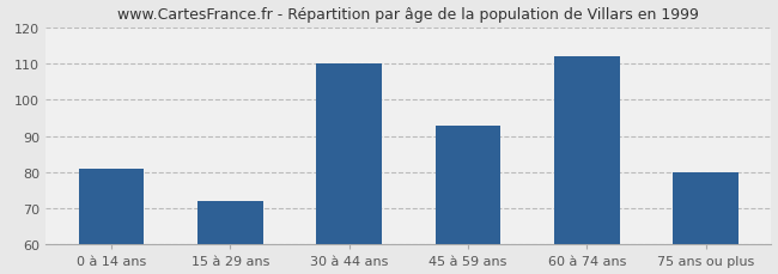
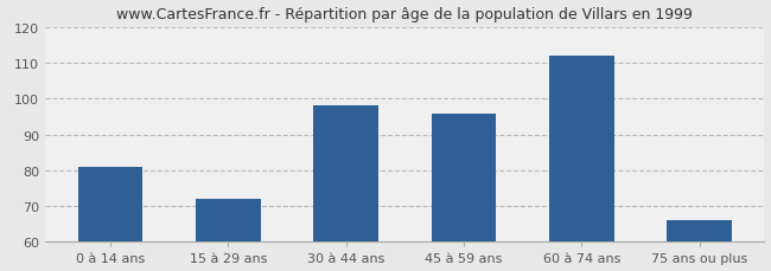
30 à 44 ans: 110 -> 98
45 à 59 ans: 93 -> 96
75 ans ou plus: 80 -> 66
